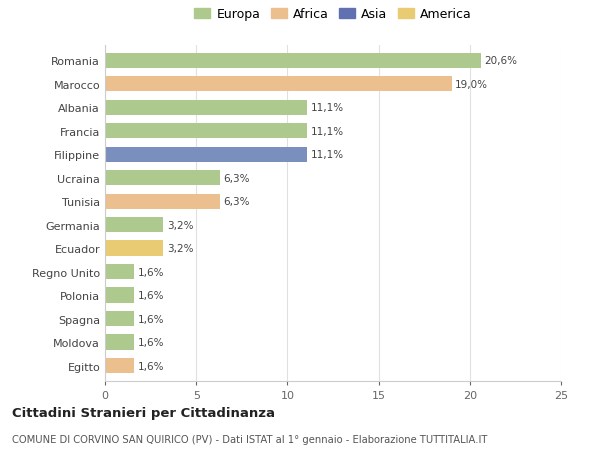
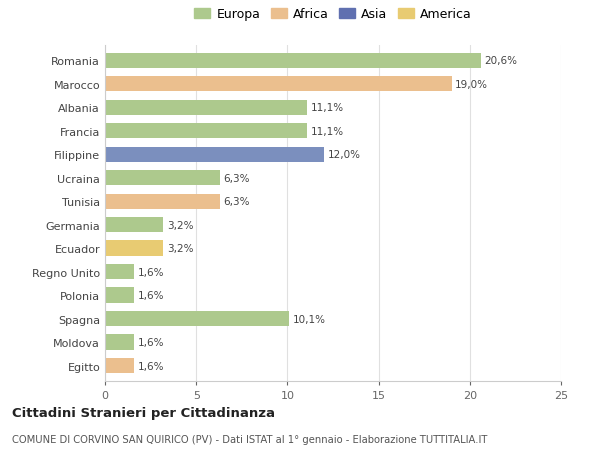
Filippine: 11,1% -> 12,0%
Spagna: 1,6% -> 10,1%
